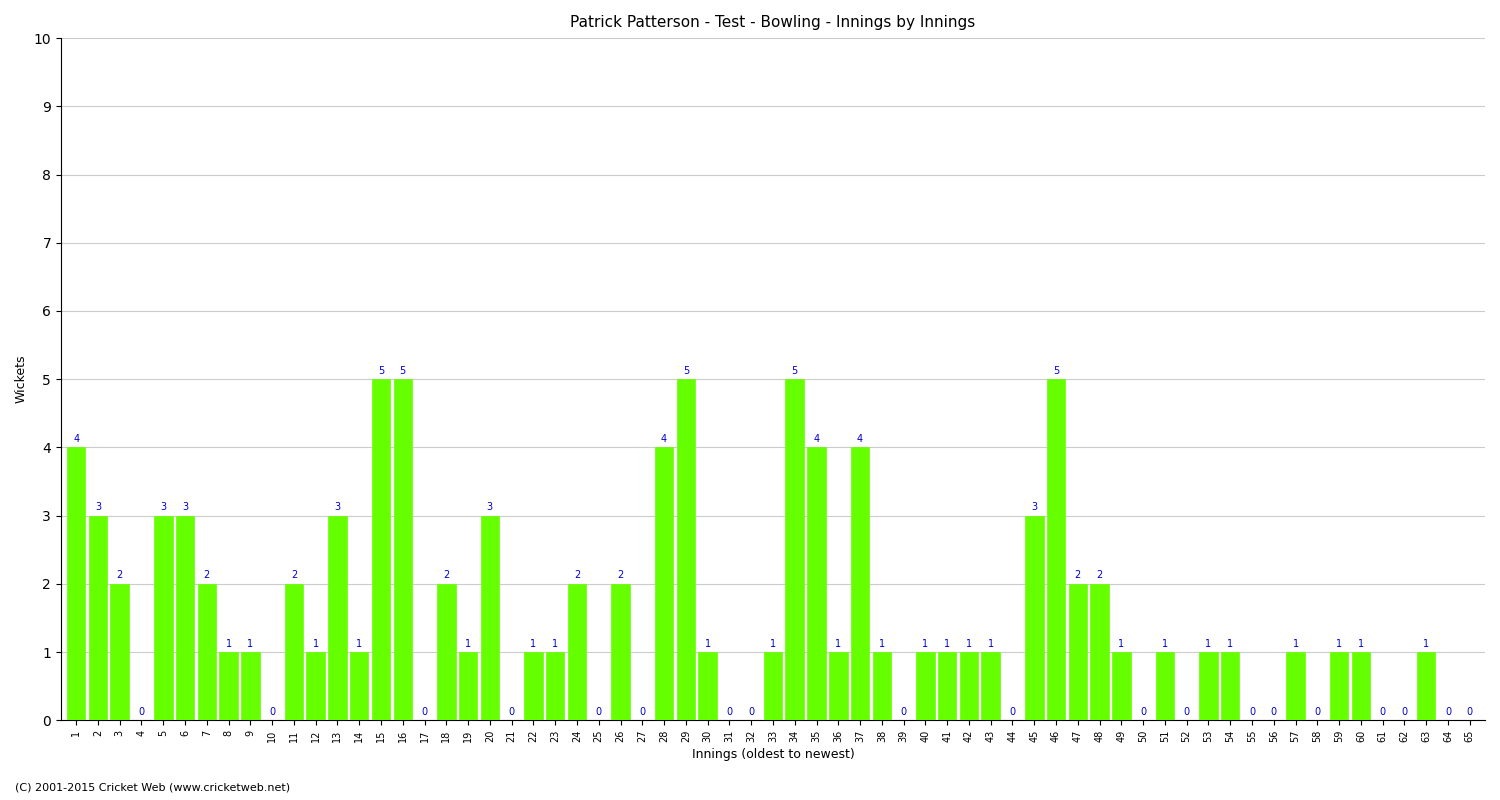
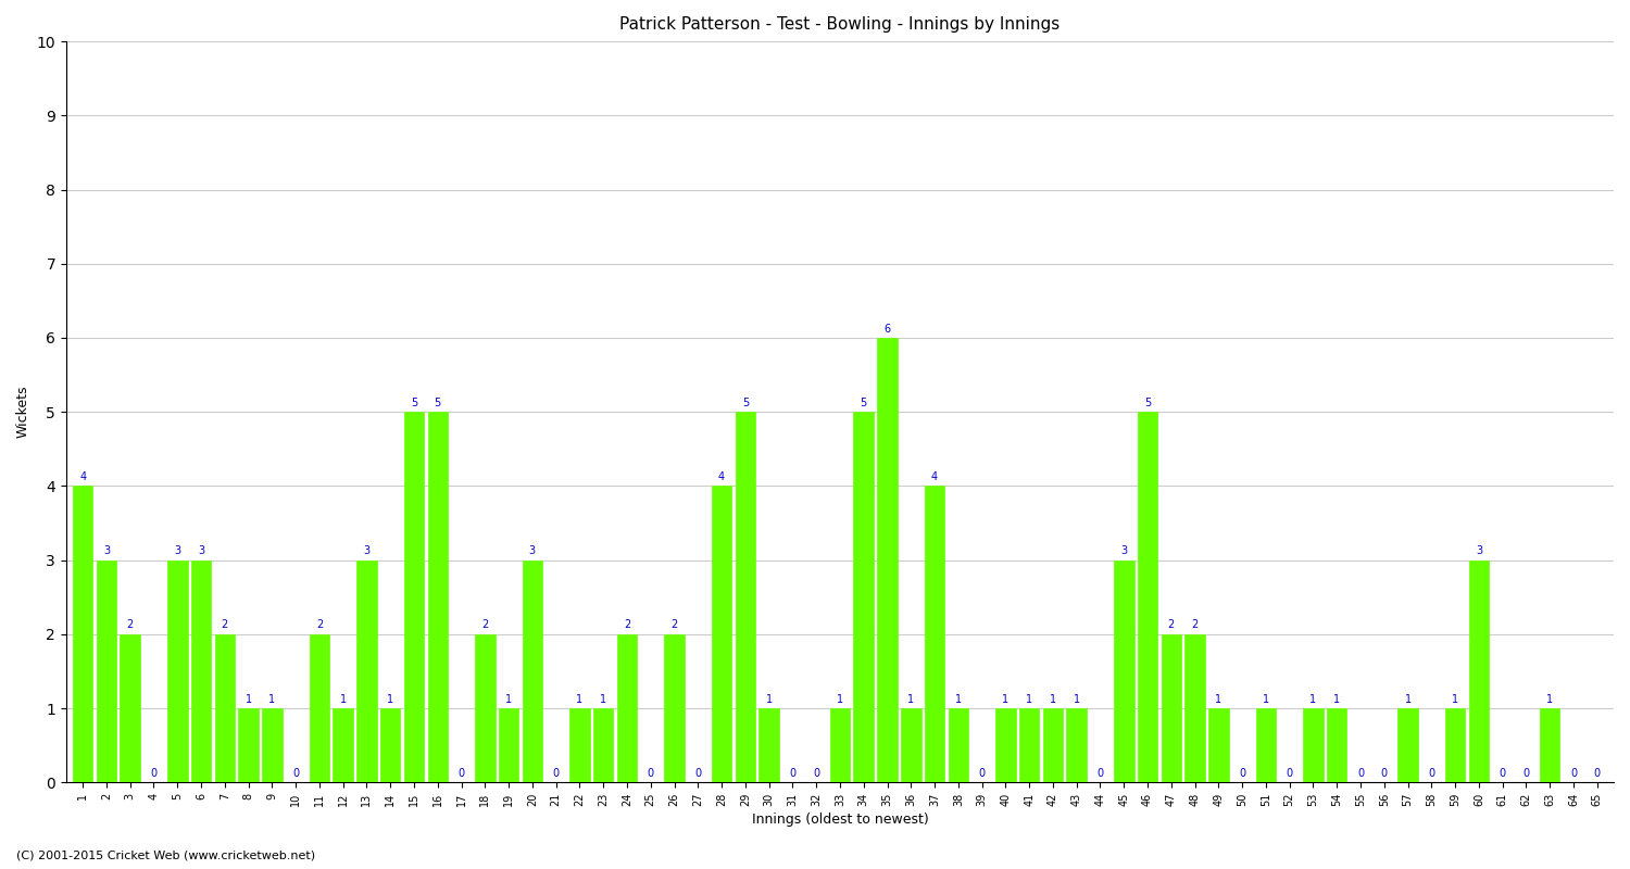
35: 4 -> 6
60: 1 -> 3
